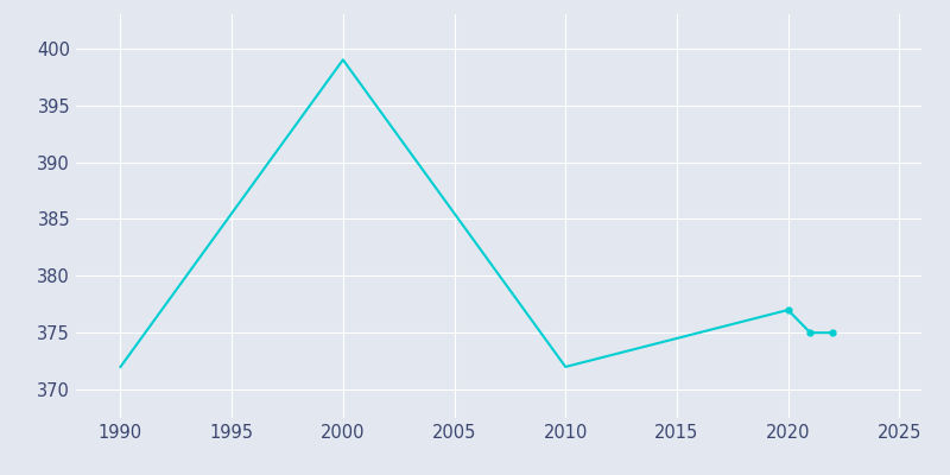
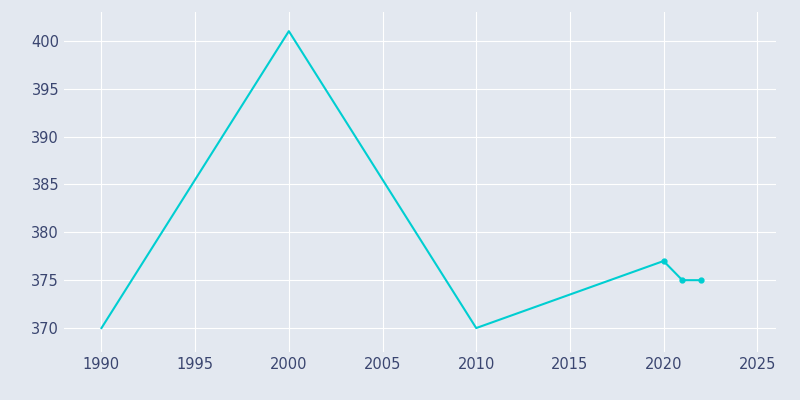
1990: 372 -> 370
2000: 399 -> 401
2010: 372 -> 370
